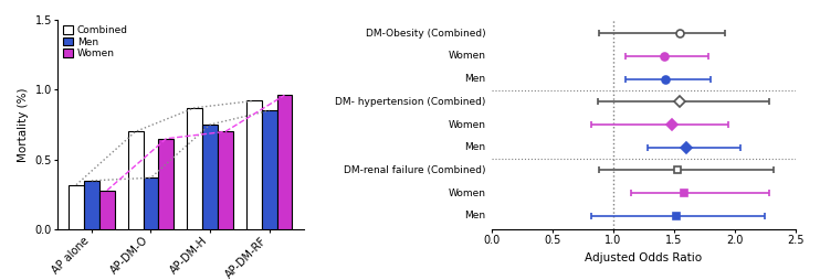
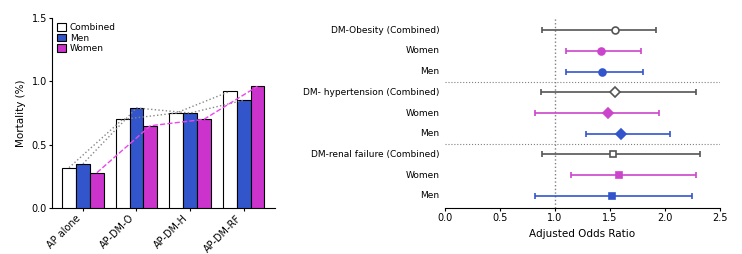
Men/AP-DM-O: 0.37 -> 0.79
Combined/AP-DM-H: 0.87 -> 0.75
